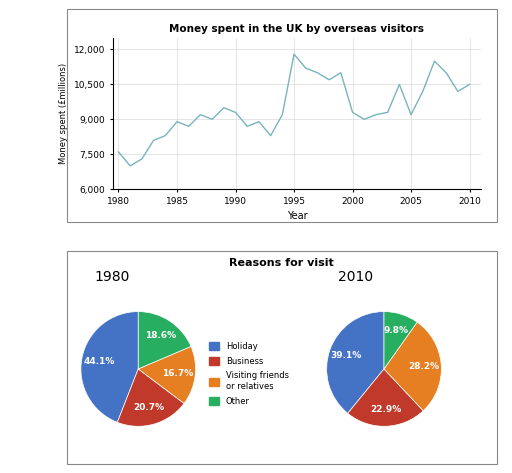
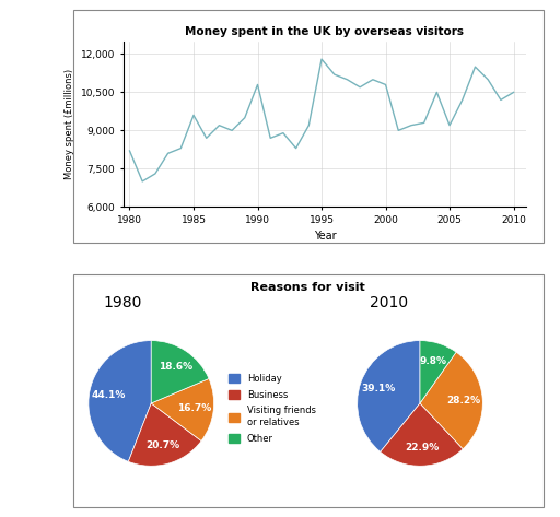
1980: 7,600 -> 8,200
1985: 8,900 -> 9,600
1990: 9,300 -> 10,800
2000: 9,300 -> 10,800
